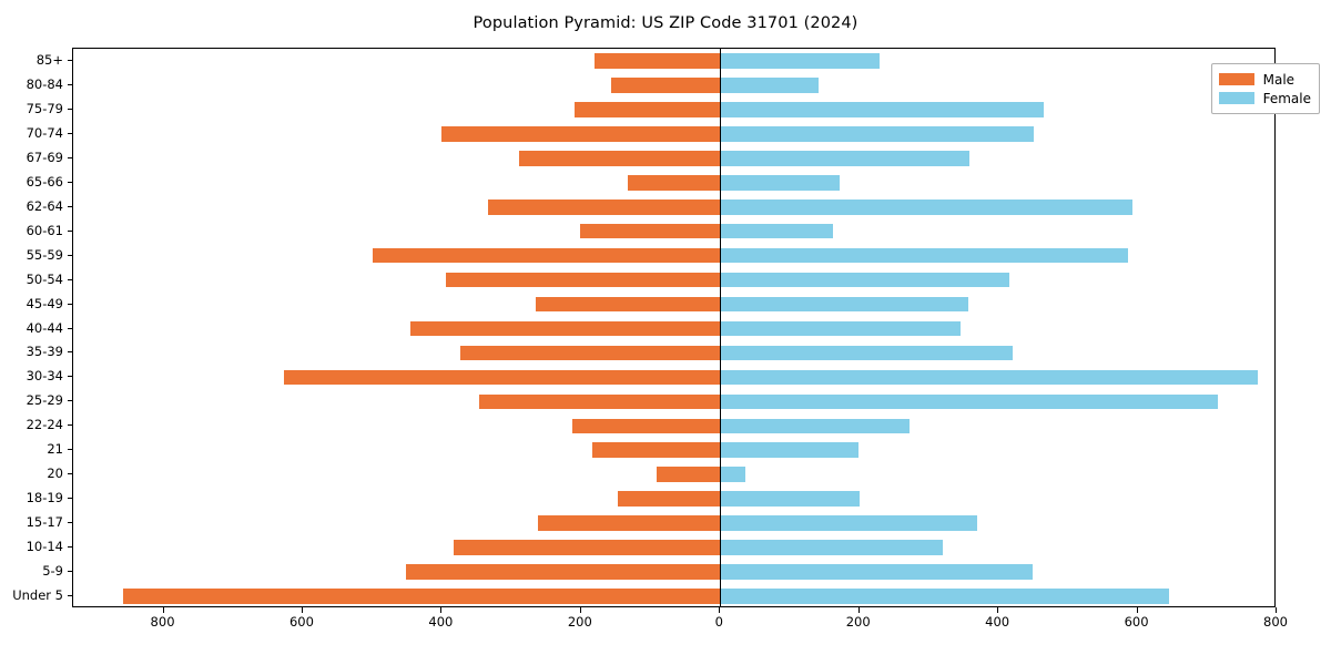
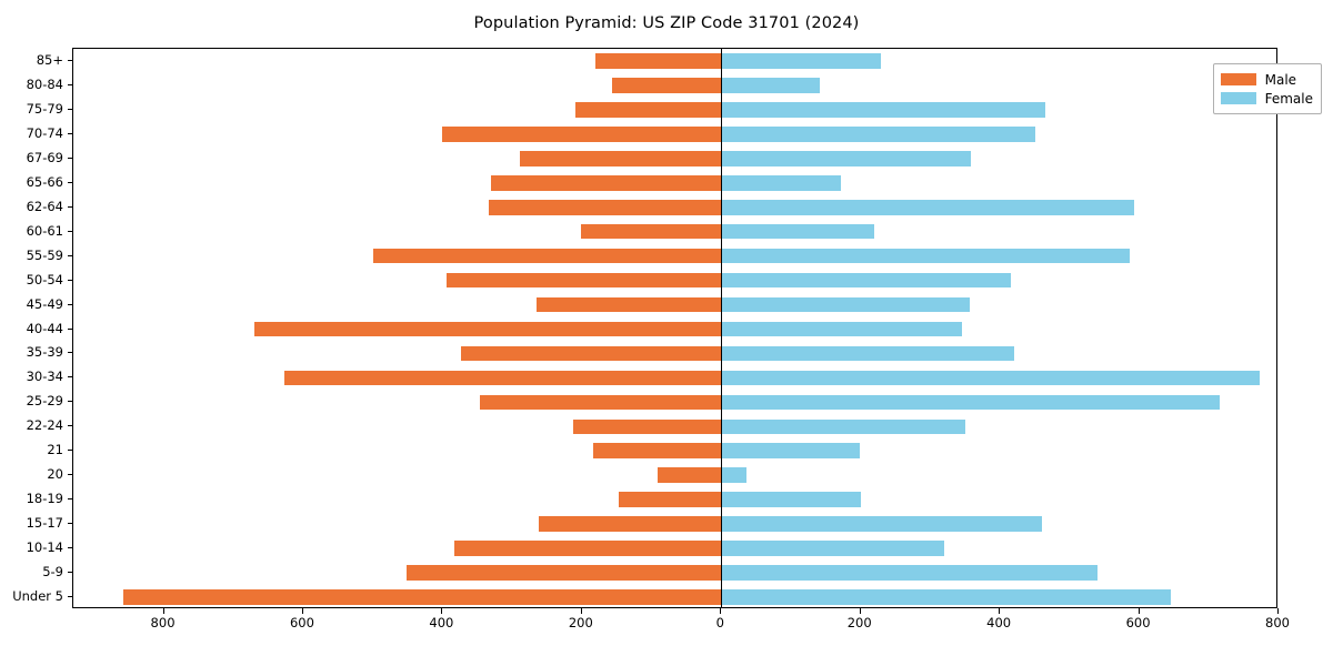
Female/5-9: 450 -> 540
Female/15-17: 370 -> 460
Female/22-24: 270 -> 350
Male/40-44: 440 -> 670
Female/60-61: 160 -> 220
Male/65-66: 130 -> 330
